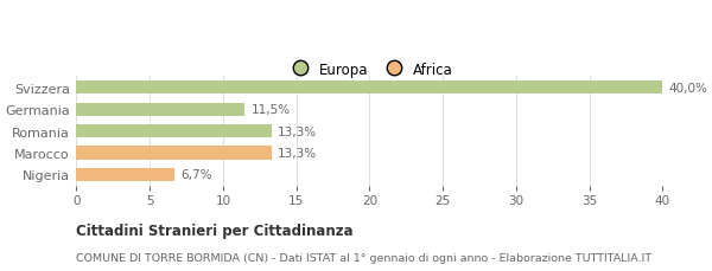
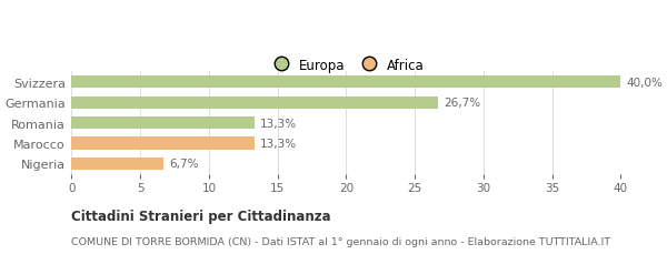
Germania: 11,5% -> 26,7%
